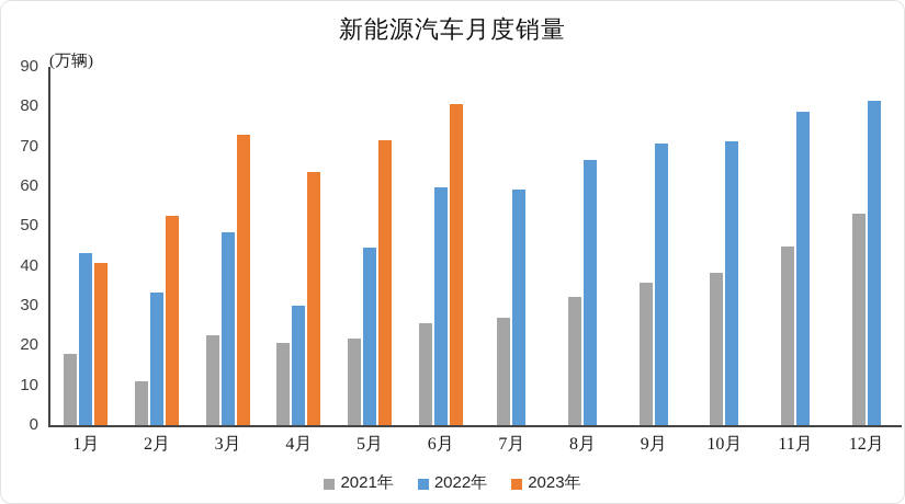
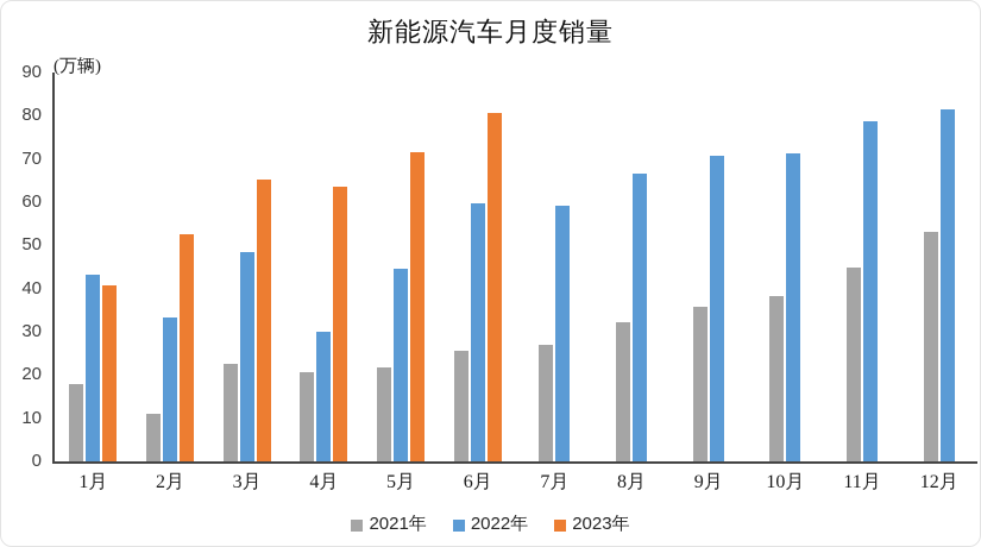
2023年/3月: 73 -> 65
